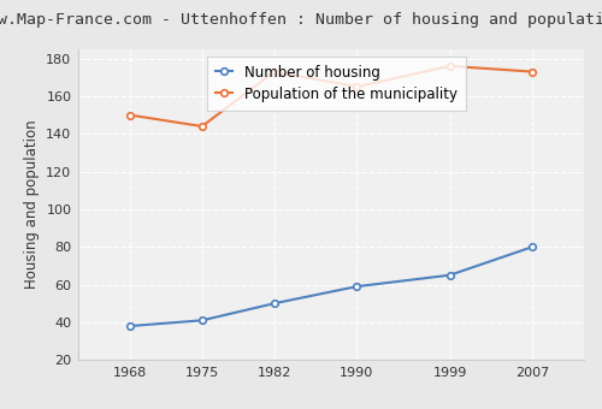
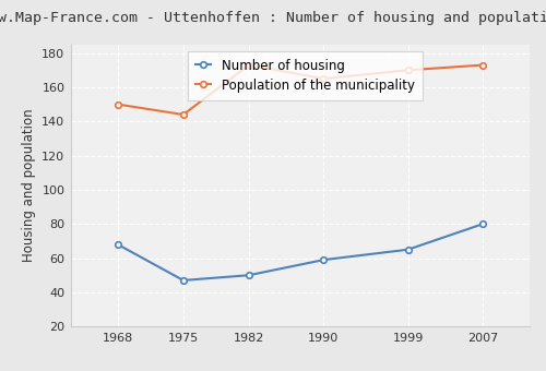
Number of housing/1968: 38 -> 68
Number of housing/1975: 41 -> 47
Population of the municipality/1999: 176 -> 170
